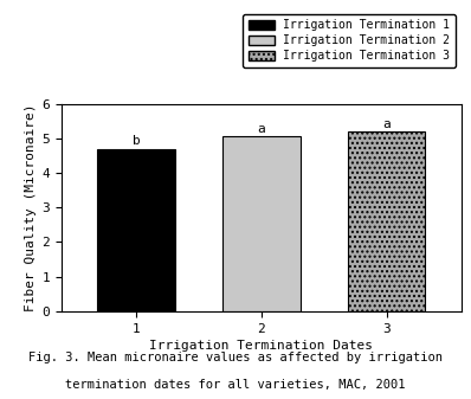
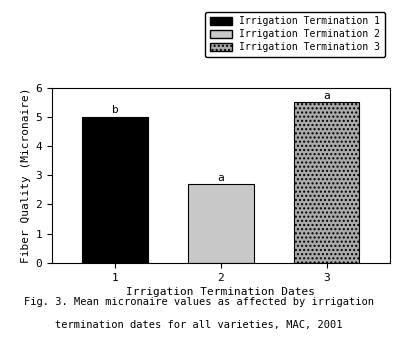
1: 4.70 -> 5.00
2: 5.05 -> 2.70
3: 5.20 -> 5.50
